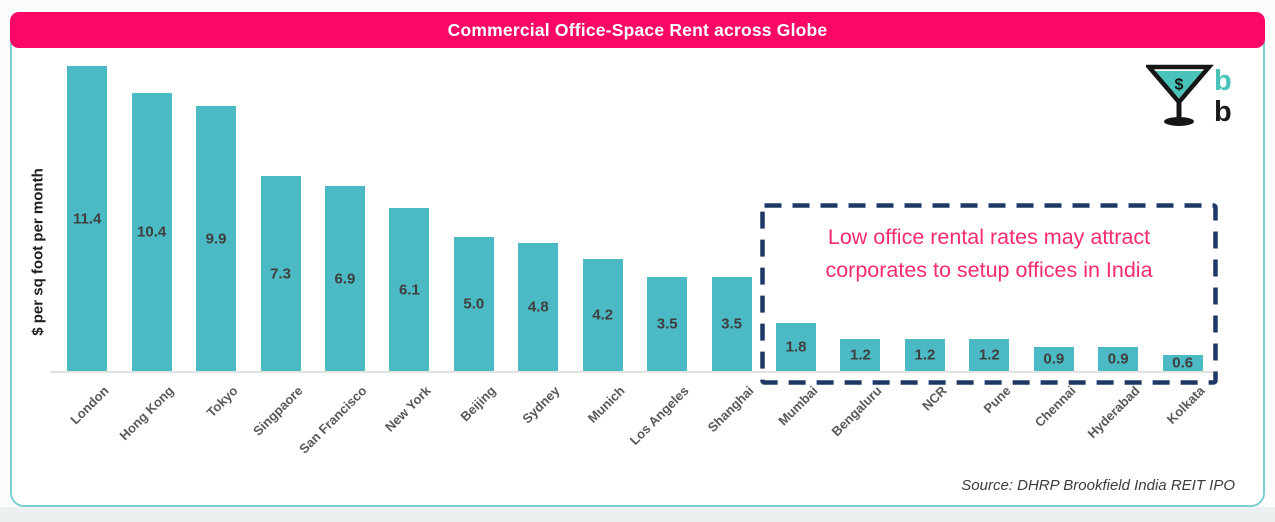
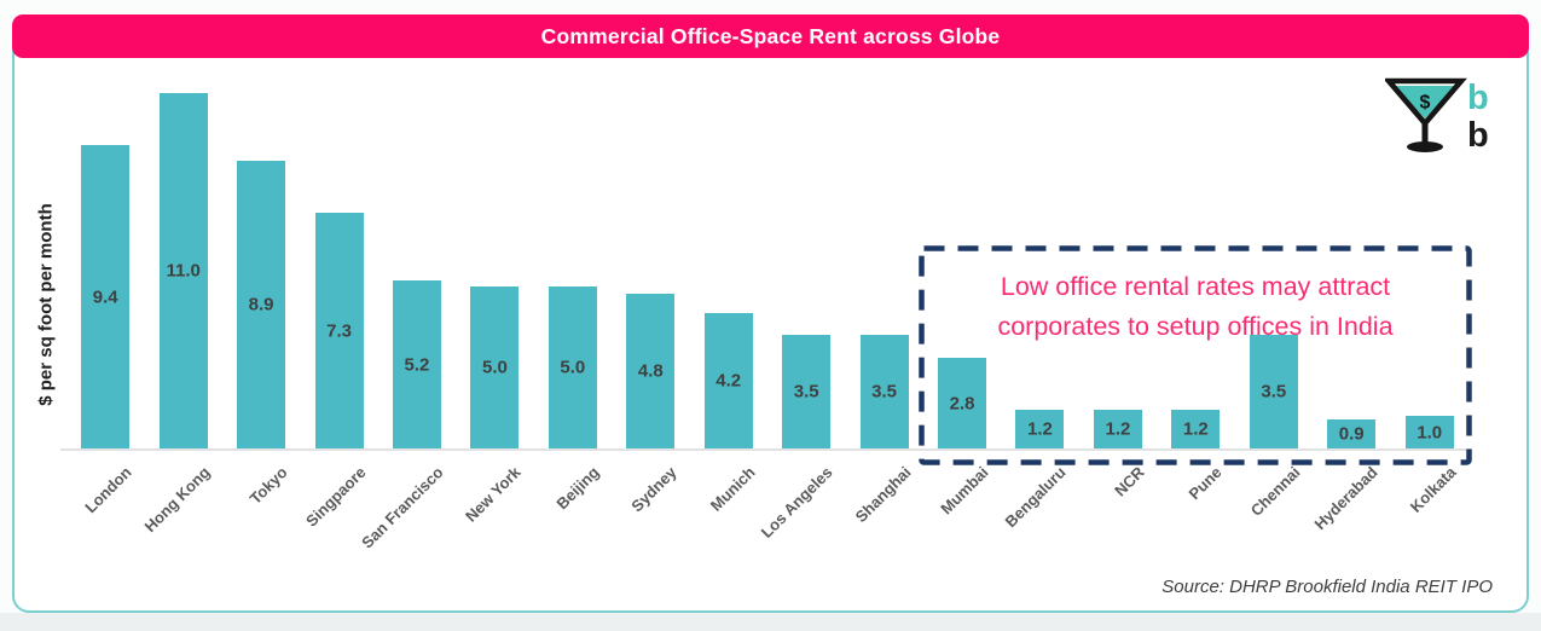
London: 11.4 -> 9.4
Hong Kong: 10.4 -> 11.0
Tokyo: 9.9 -> 8.9
San Francisco: 6.9 -> 5.2
New York: 6.1 -> 5.0
Mumbai: 1.8 -> 2.8
Chennai: 0.9 -> 3.5
Kolkata: 0.6 -> 1.0
